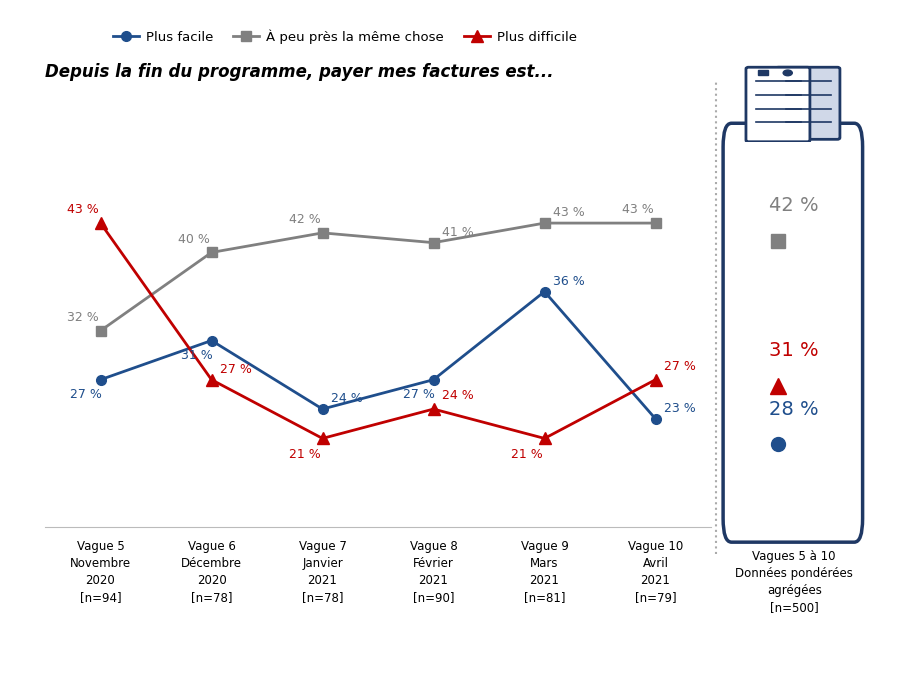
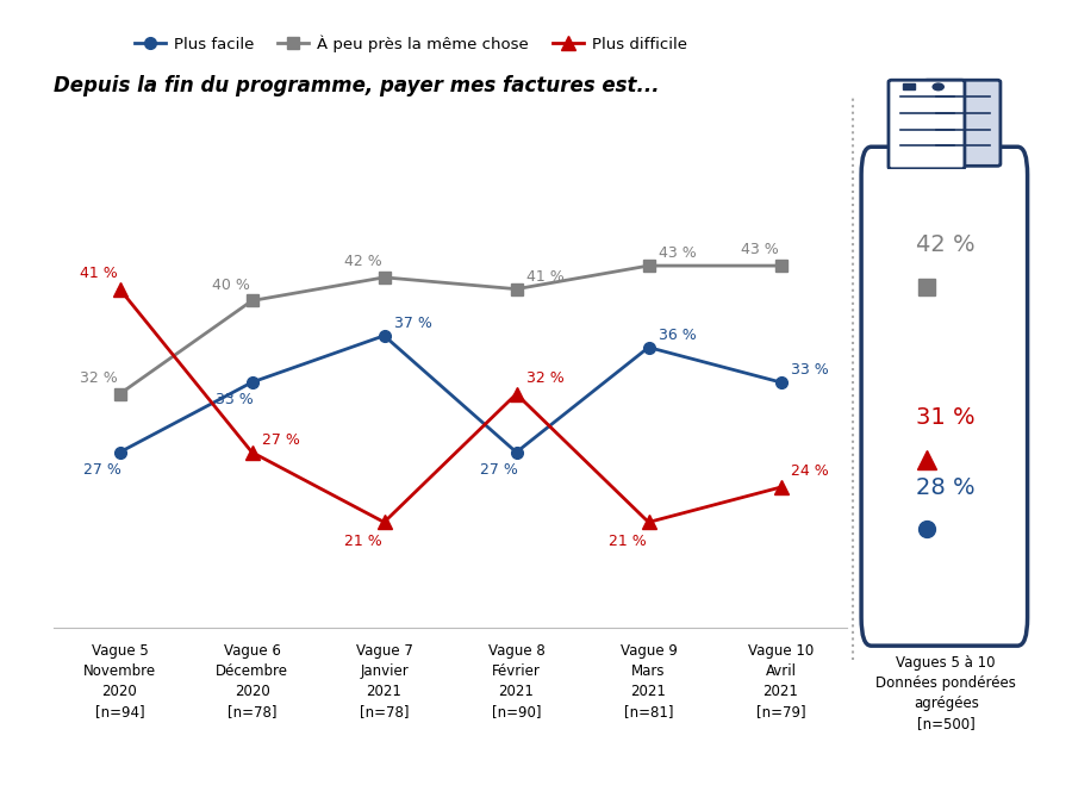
Plus difficile/Vague 5 Novembre 2020 [n=94]: 43 -> 41
Plus facile/Vague 6 Décembre 2020 [n=78]: 31 -> 33
Plus facile/Vague 7 Janvier 2021 [n=78]: 24 -> 37
Plus difficile/Vague 8 Février 2021 [n=90]: 24 -> 32
Plus facile/Vague 10 Avril 2021 [n=79]: 23 -> 33
Plus difficile/Vague 10 Avril 2021 [n=79]: 27 -> 24
